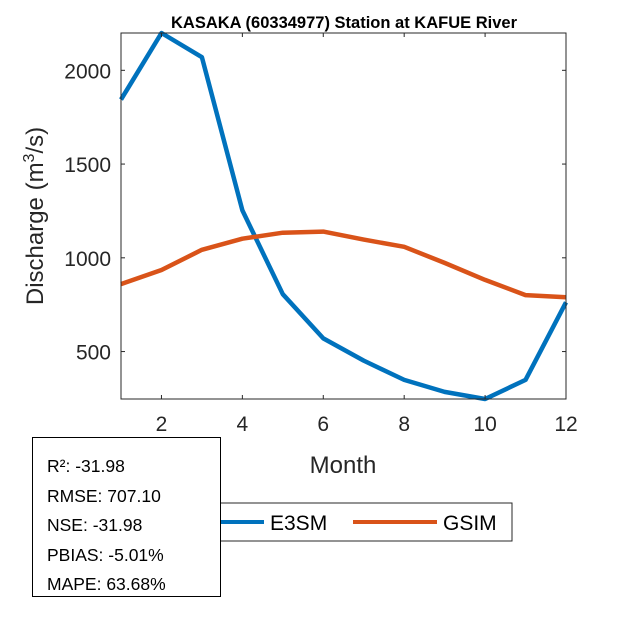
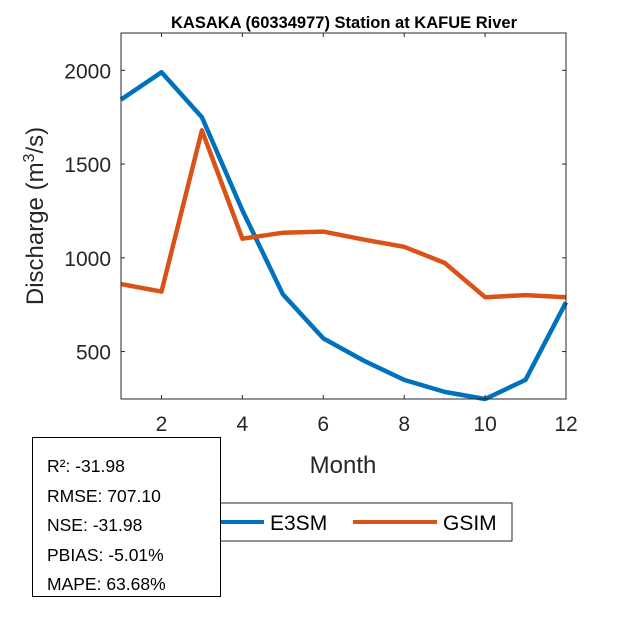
E3SM/2: 2200 -> 1990
GSIM/2: 940 -> 820
E3SM/3: 2070 -> 1750
GSIM/3: 1040 -> 1680
GSIM/10: 880 -> 790
